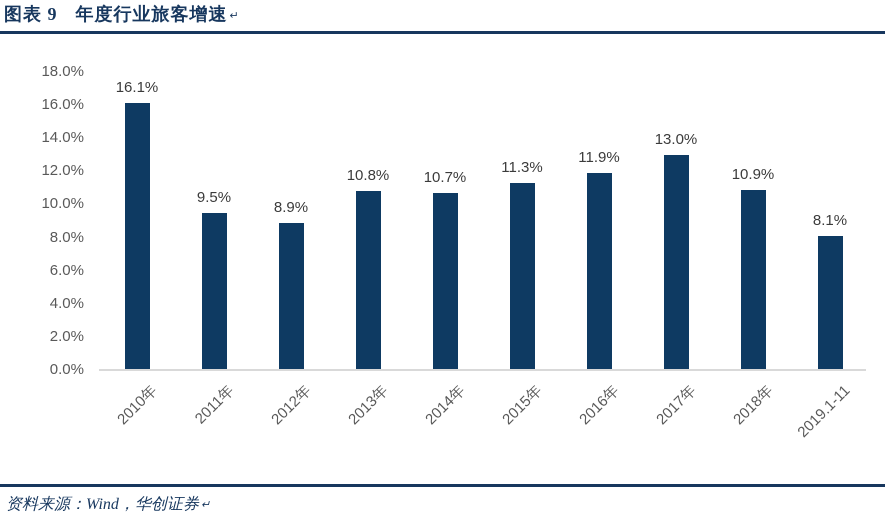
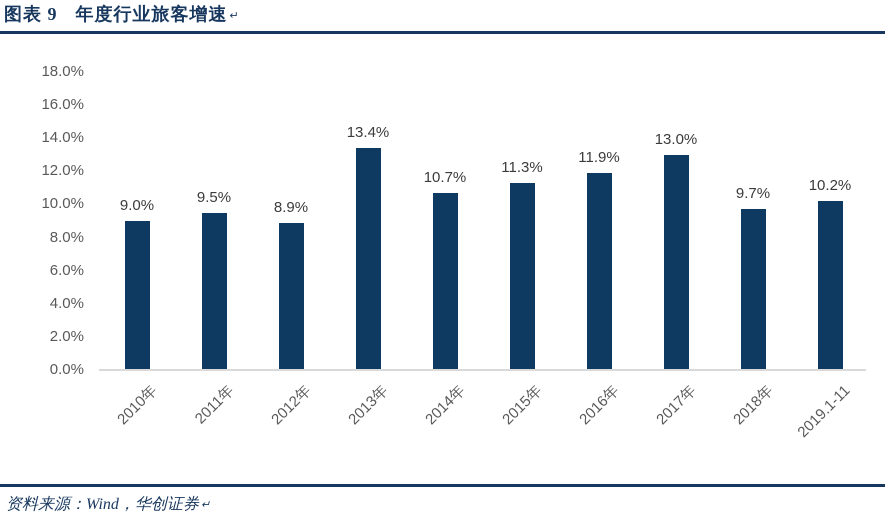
2010年: 16.1% -> 9.0%
2013年: 10.8% -> 13.4%
2018年: 10.9% -> 9.7%
2019.1-11: 8.1% -> 10.2%
